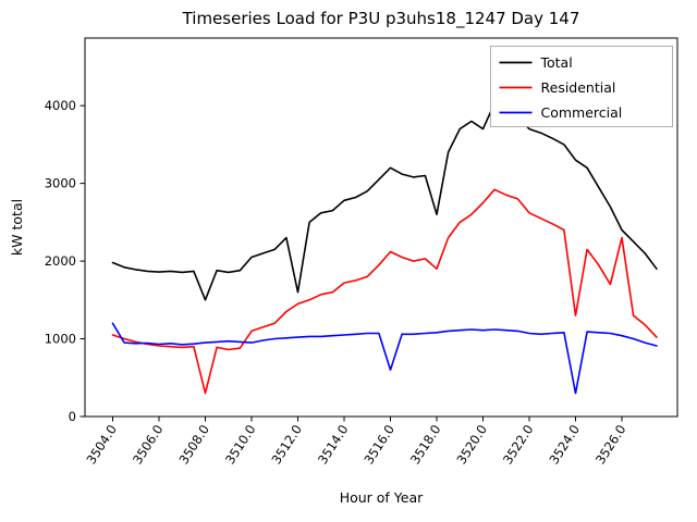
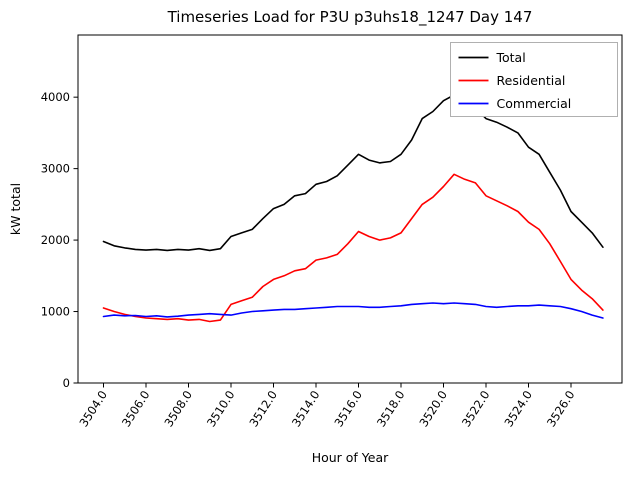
Commercial/3504.0: 1200 -> 900
Total/3508.0: 1500 -> 1900
Residential/3508.0: 300 -> 900
Total/3512.0: 1600 -> 2400
Commercial/3516.0: 600 -> 1100
Total/3518.0: 2600 -> 3200
Residential/3518.0: 1900 -> 2100
Total/3520.0: 3700 -> 4000
Residential/3524.0: 1300 -> 2200
Commercial/3524.0: 300 -> 1100
Residential/3526.0: 2300 -> 1400
